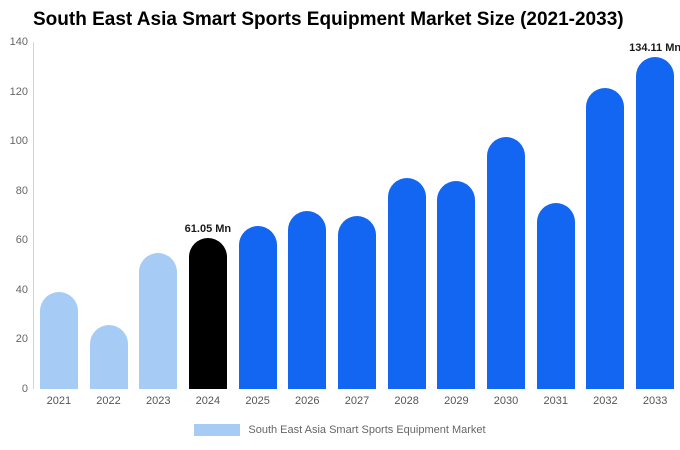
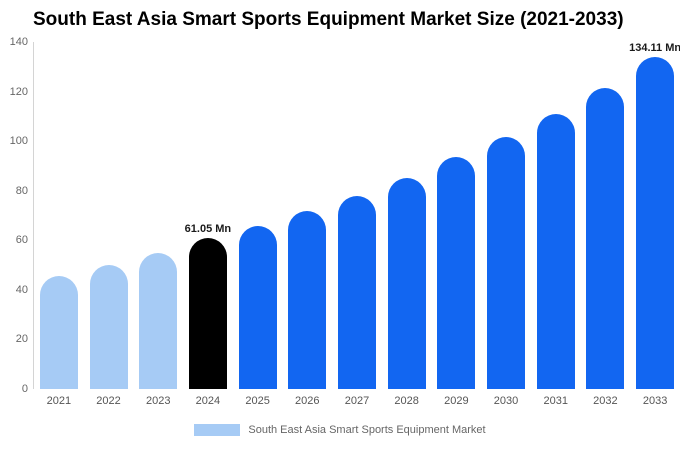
2021: 39 -> 46
2022: 26 -> 50
2027: 70 -> 78
2029: 84 -> 94
2031: 75 -> 111
